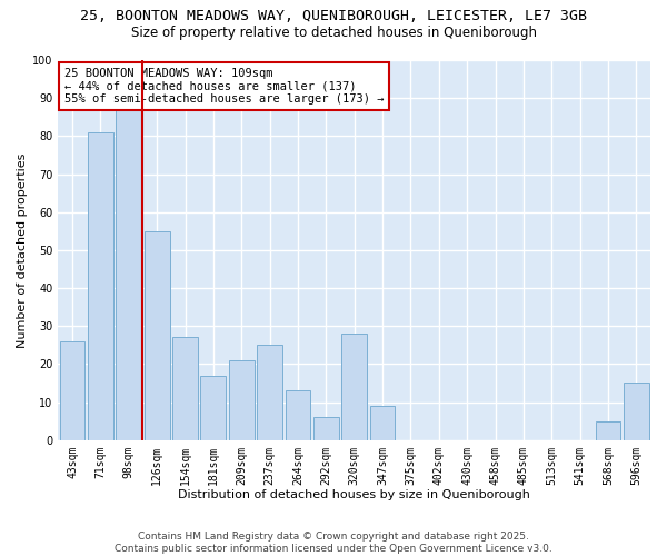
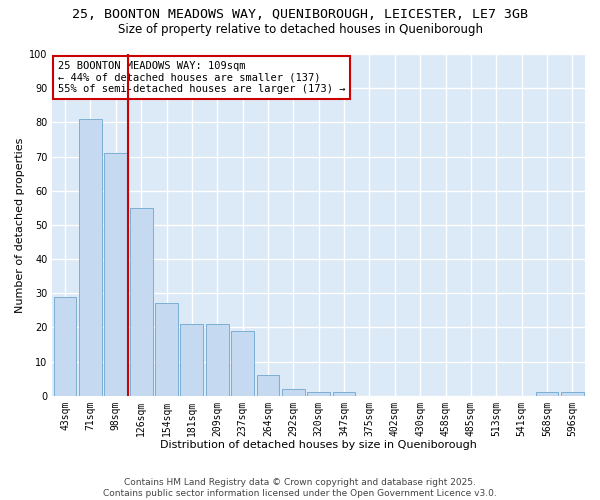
43sqm: 26 -> 29
98sqm: 87 -> 71
181sqm: 17 -> 21
237sqm: 25 -> 19
264sqm: 13 -> 6
292sqm: 6 -> 2
320sqm: 28 -> 1
347sqm: 9 -> 1
568sqm: 5 -> 1
596sqm: 15 -> 1
